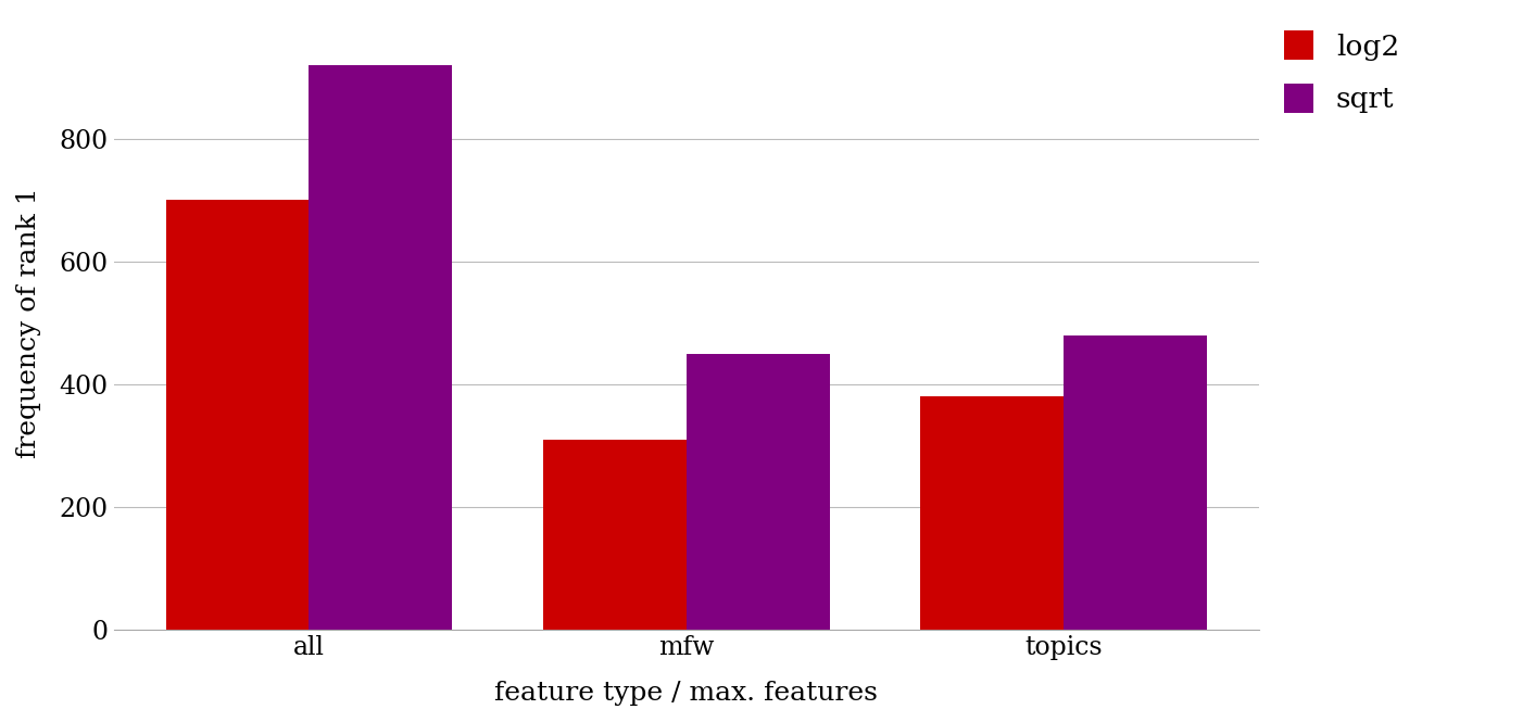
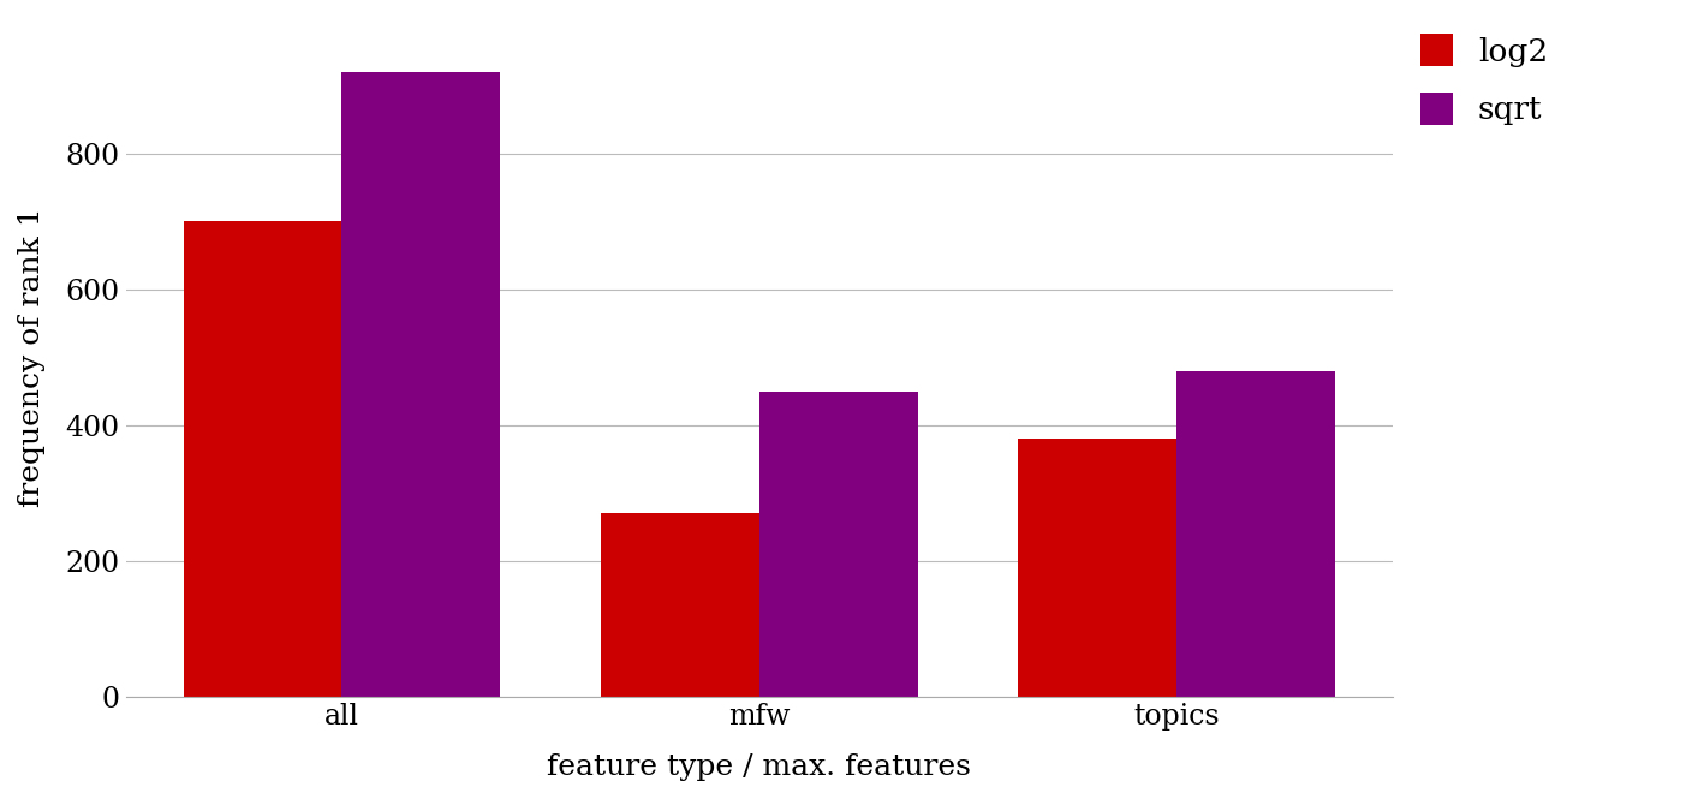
log2/mfw: 310 -> 270
